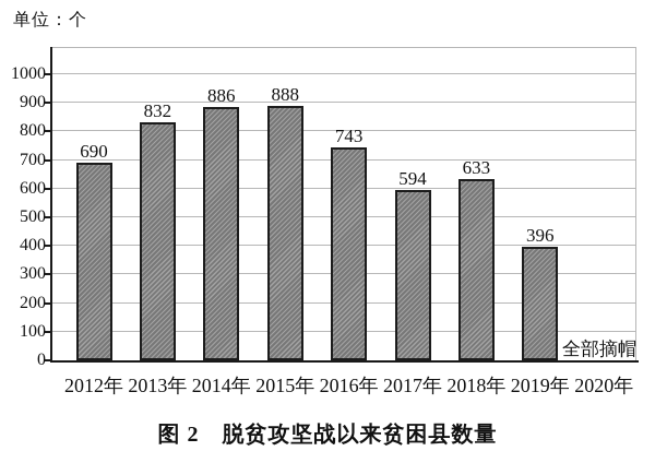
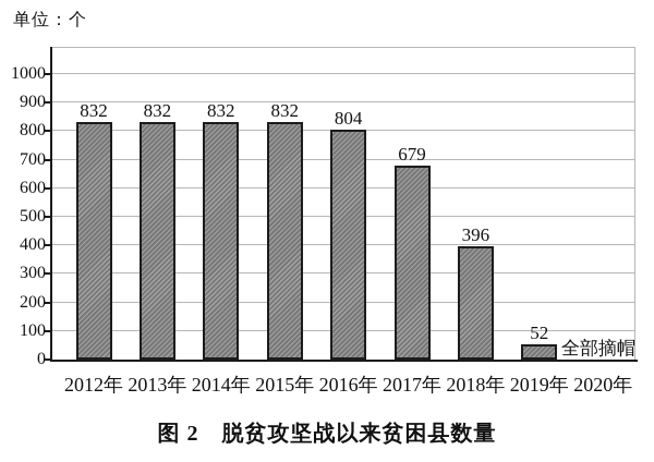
2012年: 690 -> 832
2014年: 886 -> 832
2015年: 888 -> 832
2016年: 743 -> 804
2017年: 594 -> 679
2018年: 633 -> 396
2019年: 396 -> 52
